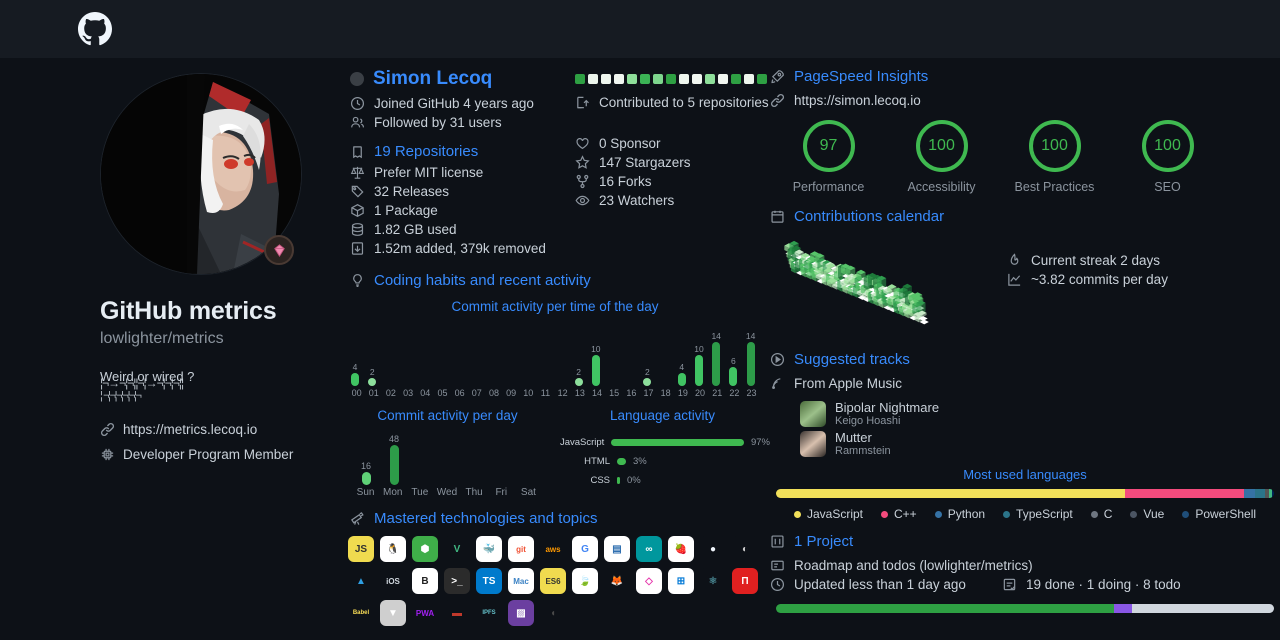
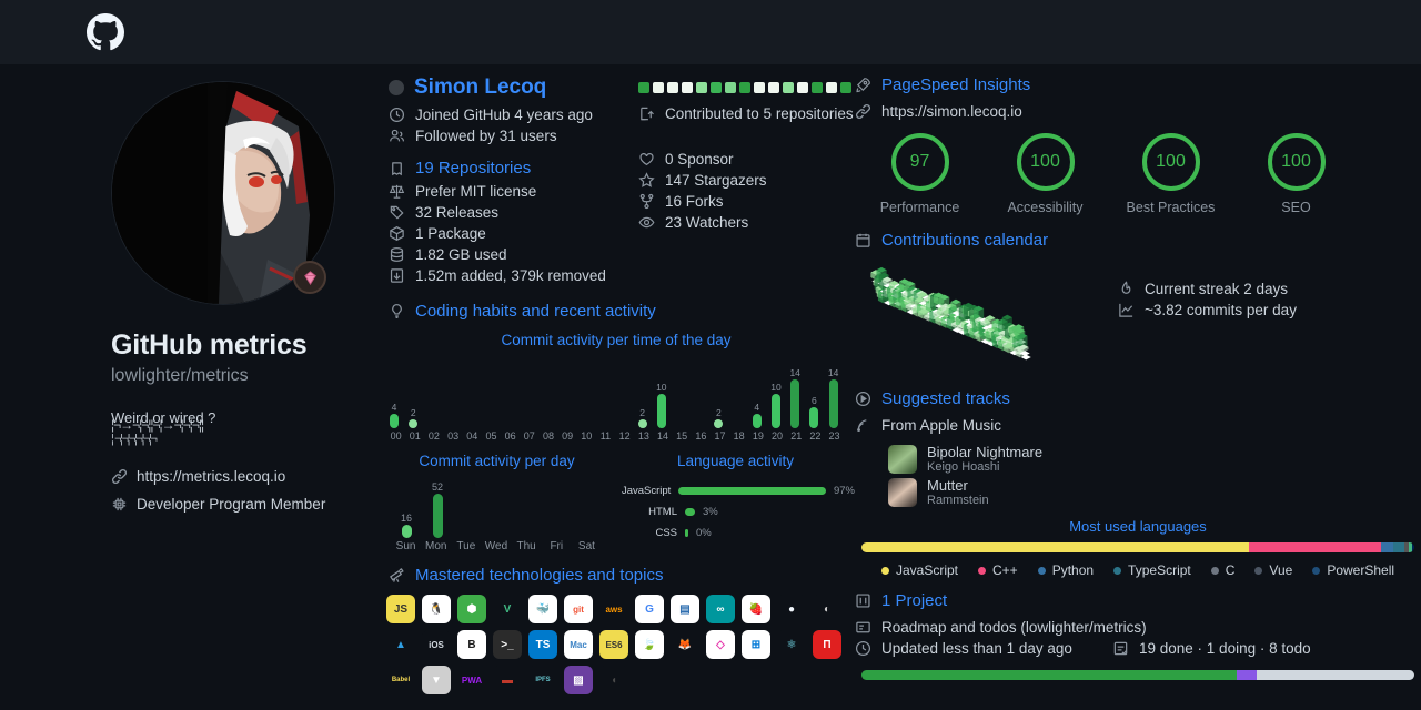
Commit activity per day/Mon: 48 -> 52
